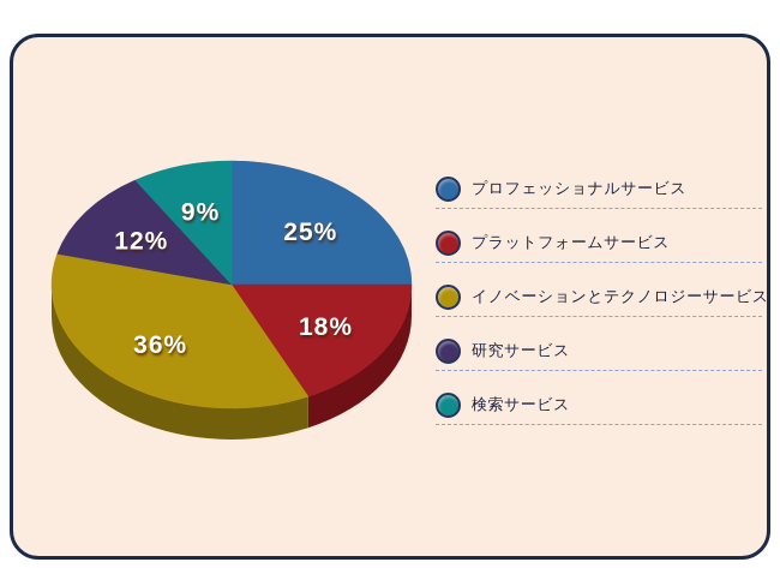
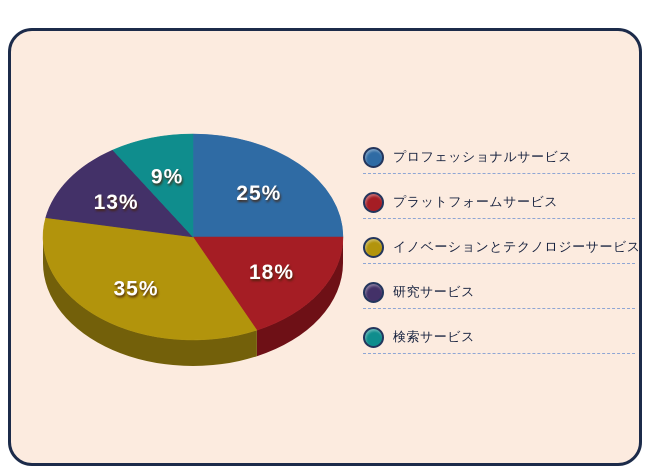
イノベーションとテクノロジーサービス: 36% -> 35%
研究サービス: 12% -> 13%
